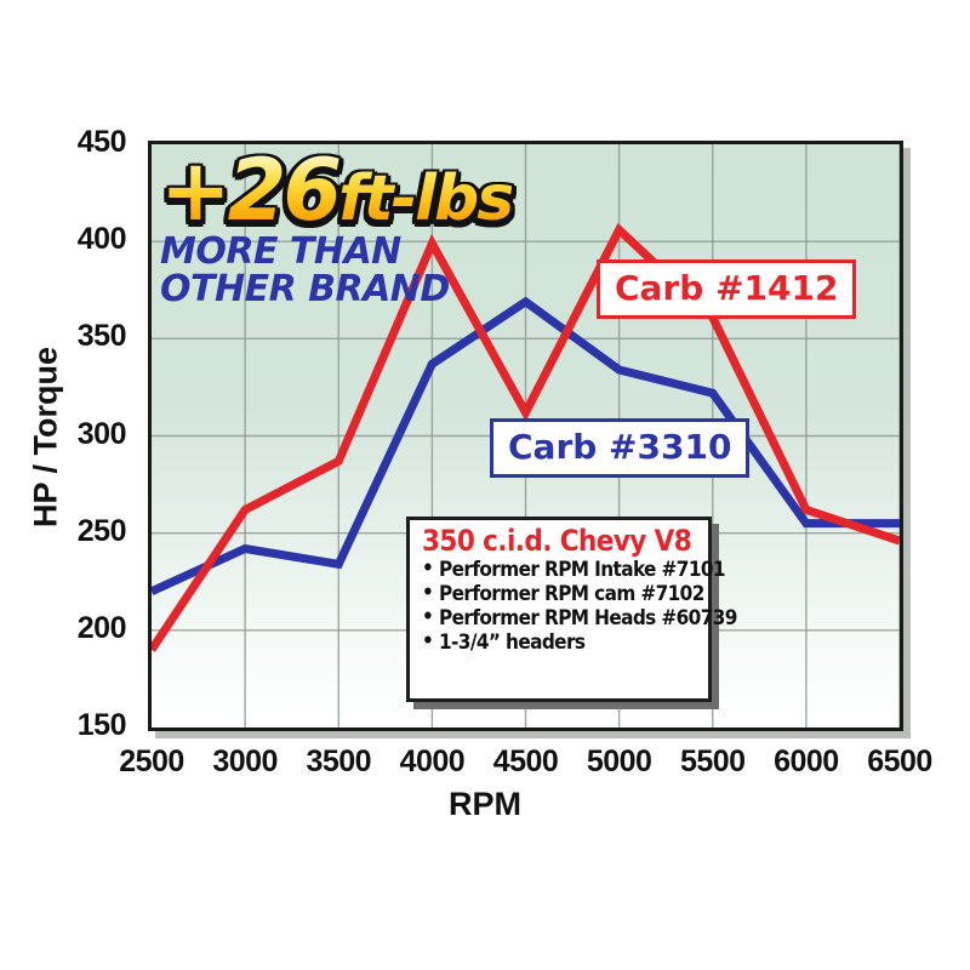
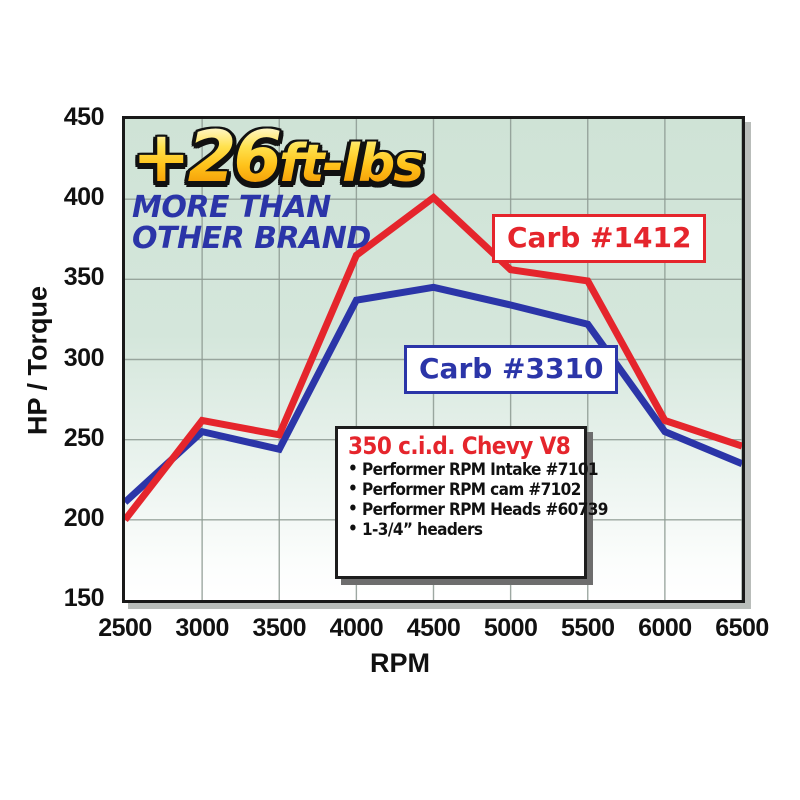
Carb #1412/2500: 190 -> 200
Carb #3310/2500: 220 -> 211
Carb #3310/3000: 242 -> 255
Carb #1412/3500: 287 -> 253
Carb #3310/3500: 234 -> 244
Carb #1412/4000: 399 -> 365
Carb #1412/4500: 312 -> 401
Carb #3310/4500: 369 -> 345
Carb #1412/5000: 406 -> 356
Carb #1412/5500: 361 -> 349
Carb #3310/6500: 255 -> 235
